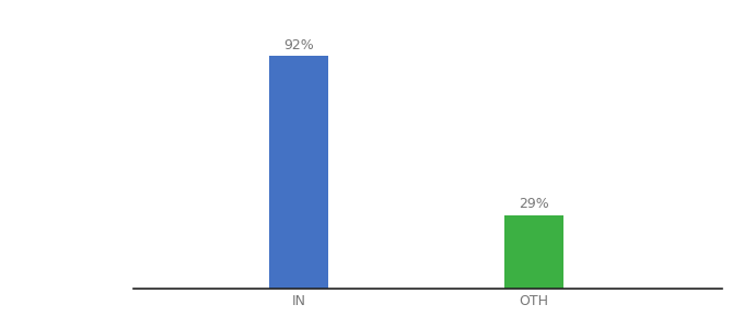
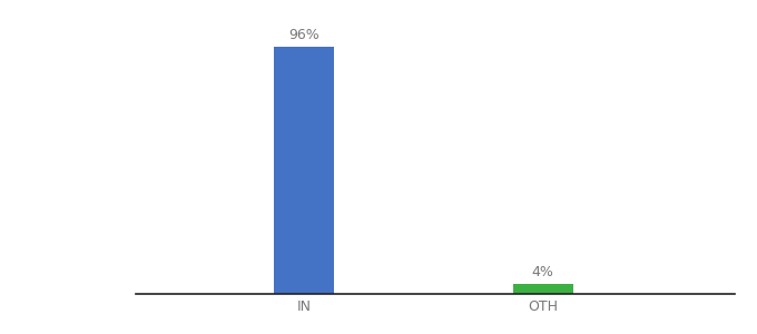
IN: 92% -> 96%
OTH: 29% -> 4%
